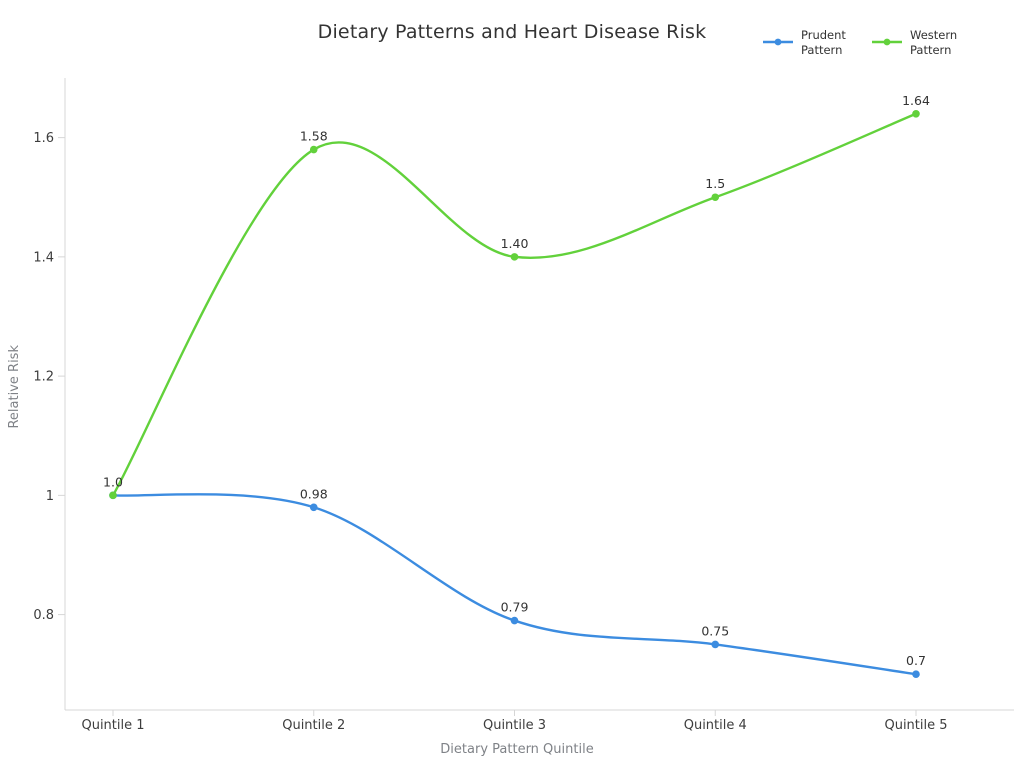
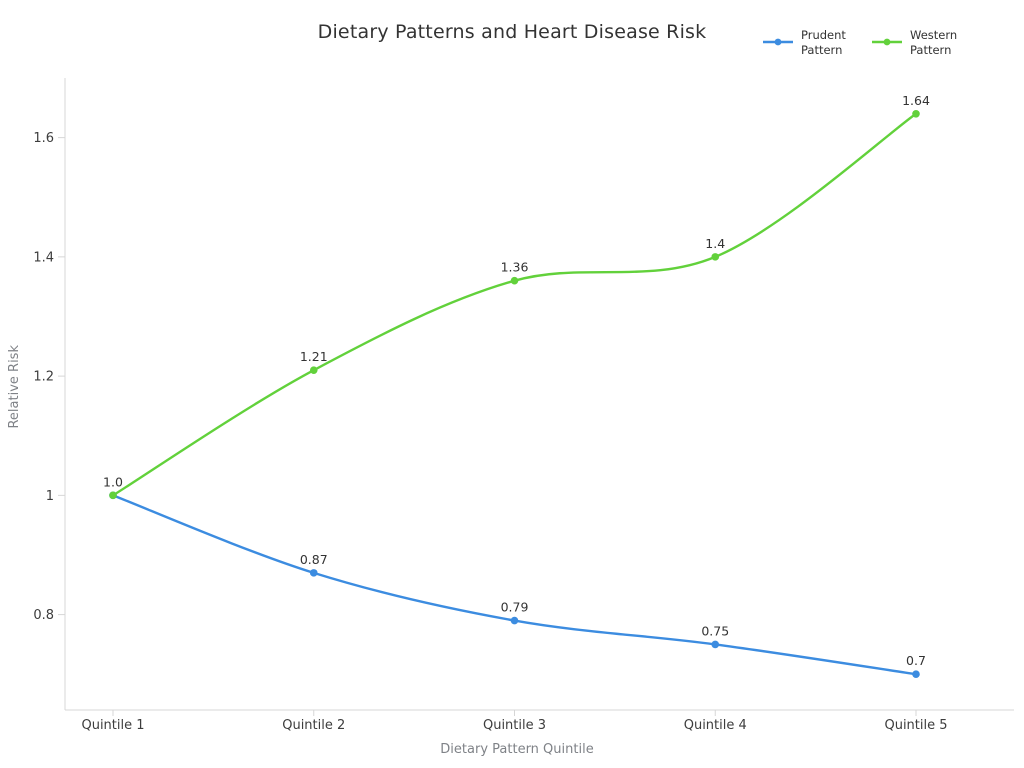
Prudent Pattern/Quintile 2: 0.98 -> 0.87
Western Pattern/Quintile 2: 1.58 -> 1.21
Western Pattern/Quintile 3: 1.40 -> 1.36
Western Pattern/Quintile 4: 1.5 -> 1.4
